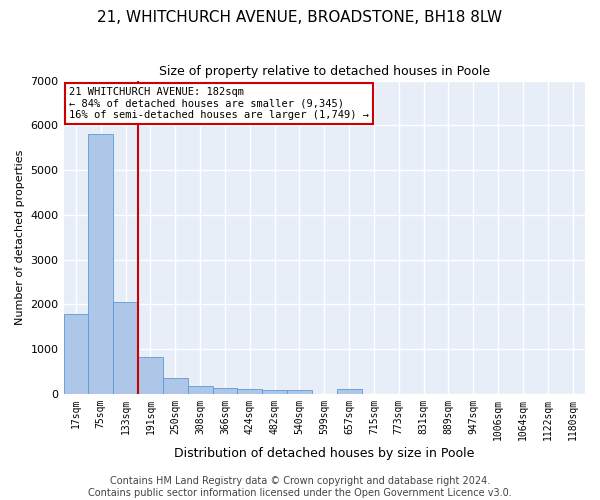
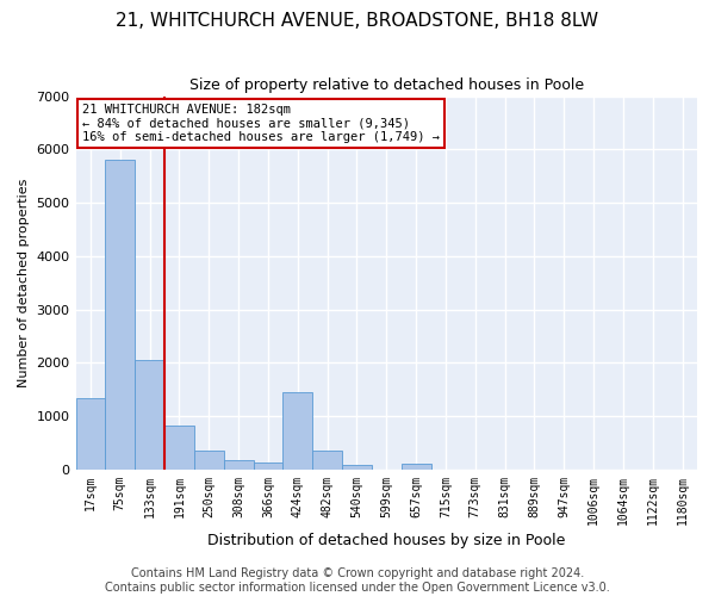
17sqm: 1780 -> 1350
424sqm: 100 -> 1450
482sqm: 100 -> 350
